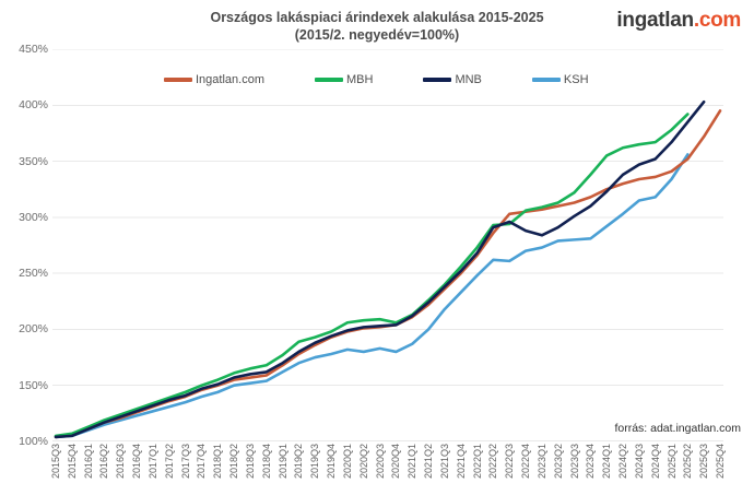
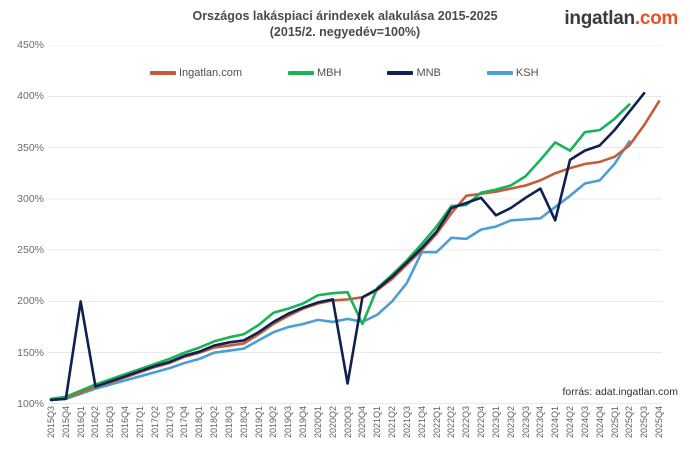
MNB/2016Q1: 111% -> 200%
MNB/2020Q3: 203% -> 120%
MBH/2020Q4: 206% -> 178%
KSH/2021Q4: 233% -> 248%
MNB/2022Q4: 288% -> 301%
MNB/2024Q1: 323% -> 279%
MBH/2024Q2: 362% -> 347%
